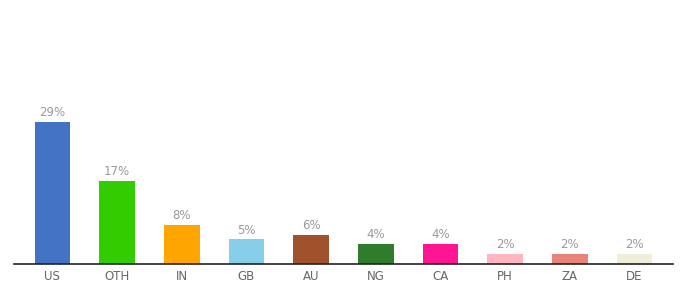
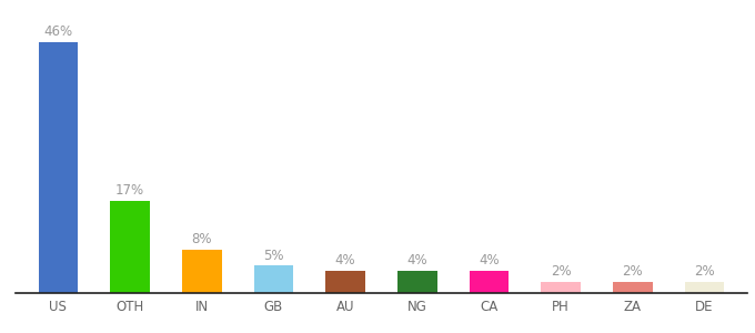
US: 29% -> 46%
AU: 6% -> 4%
